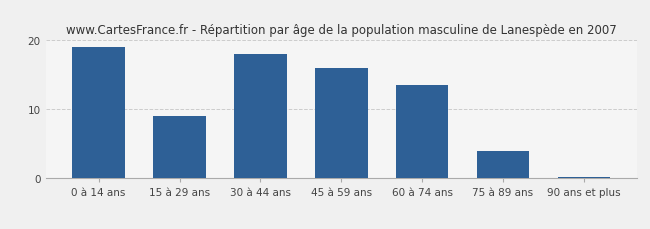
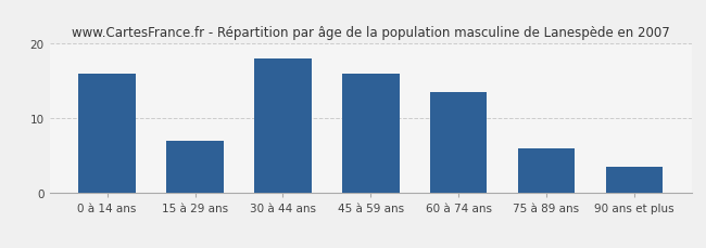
0 à 14 ans: 19.0 -> 16.0
15 à 29 ans: 9.0 -> 7.0
75 à 89 ans: 4.0 -> 6.0
90 ans et plus: 0.2 -> 3.6
